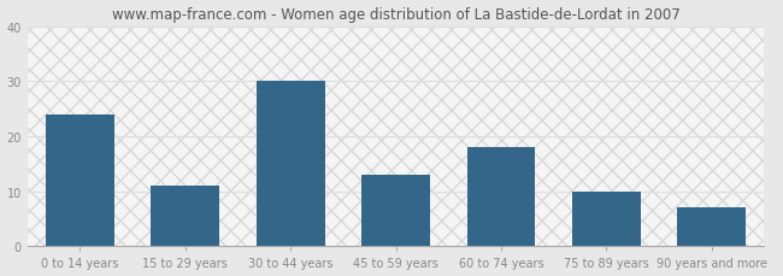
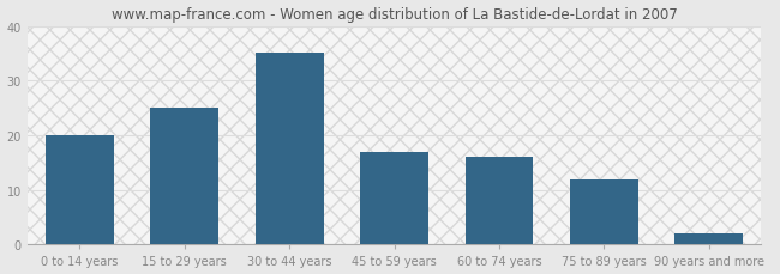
0 to 14 years: 24 -> 20
15 to 29 years: 11 -> 25
30 to 44 years: 30 -> 35
45 to 59 years: 13 -> 17
60 to 74 years: 18 -> 16
75 to 89 years: 10 -> 12
90 years and more: 7 -> 2
